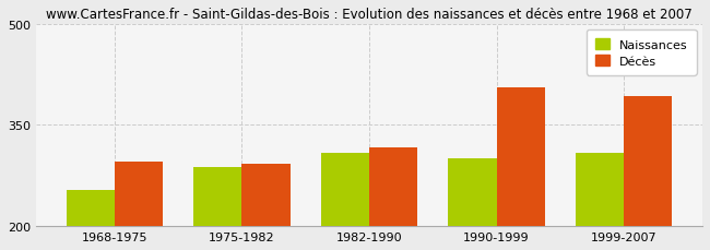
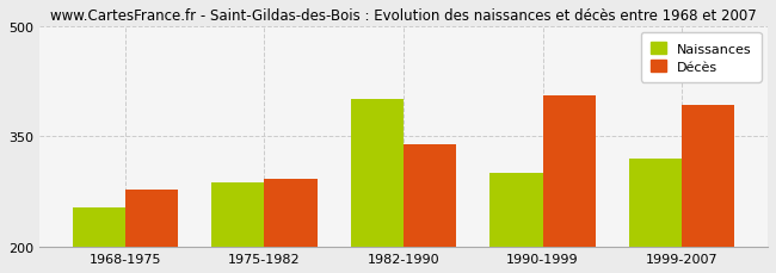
Décès/1968-1975: 295 -> 278
Naissances/1982-1990: 308 -> 400
Décès/1982-1990: 317 -> 340
Naissances/1999-2007: 308 -> 320
